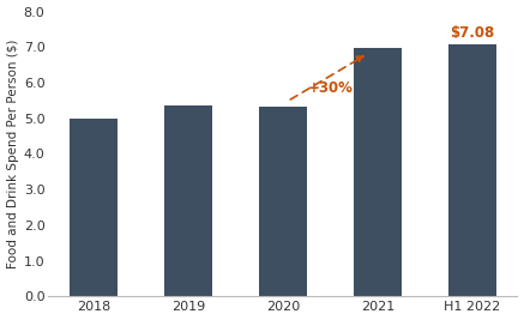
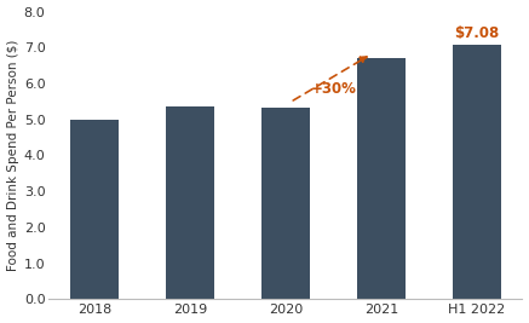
2021: 6.97 -> 6.70
